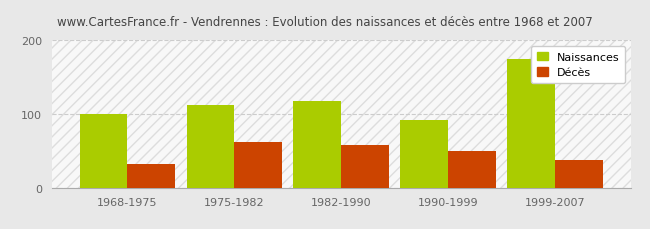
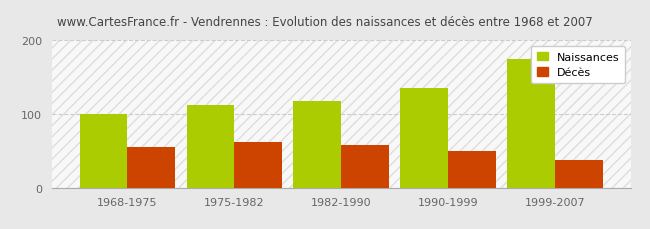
Décès/1968-1975: 32 -> 55
Naissances/1990-1999: 92 -> 135
